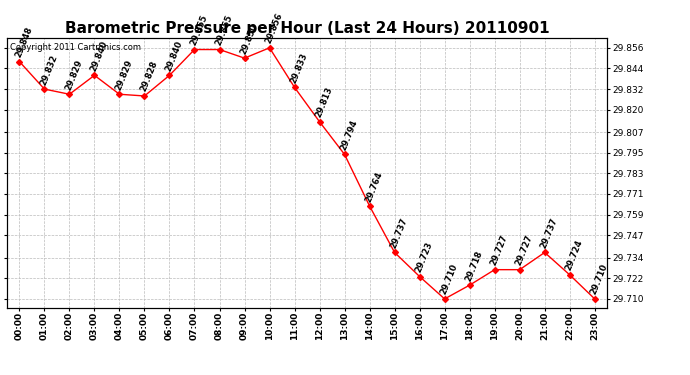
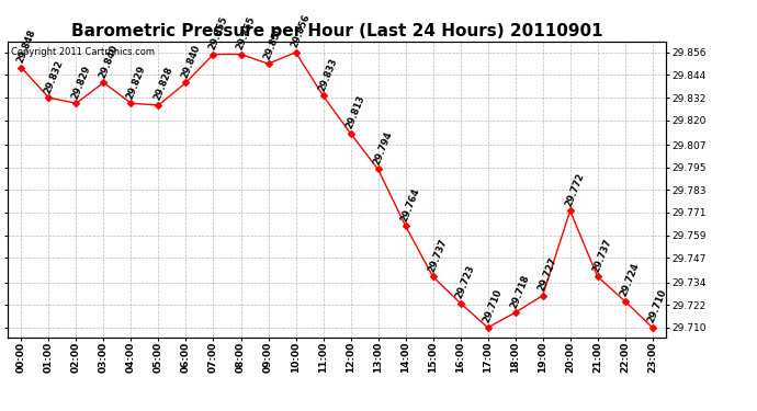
20:00: 29.727 -> 29.772
